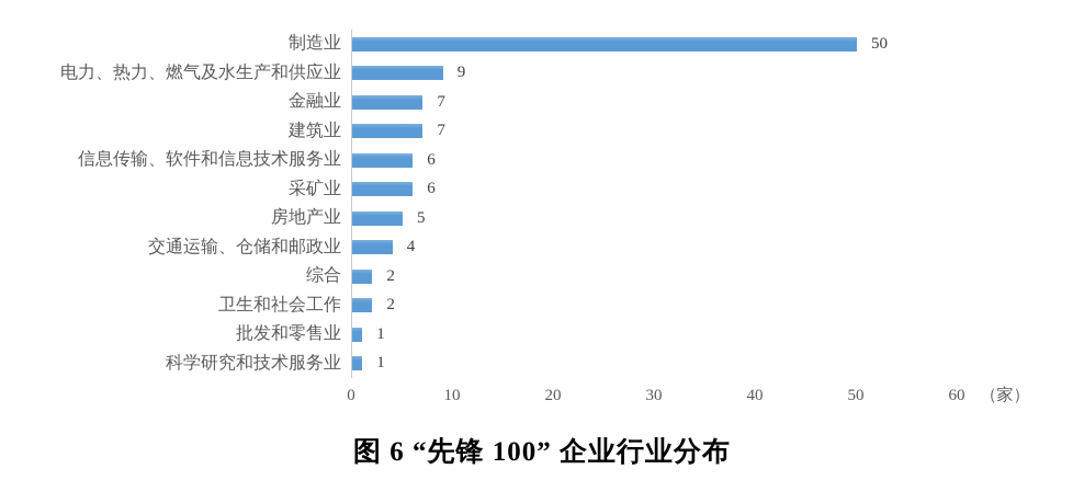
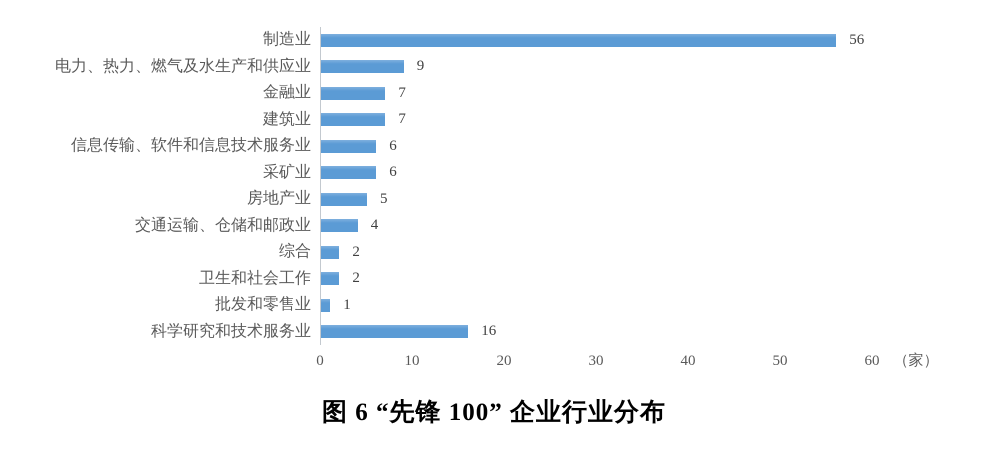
制造业: 50 -> 56
科学研究和技术服务业: 1 -> 16
